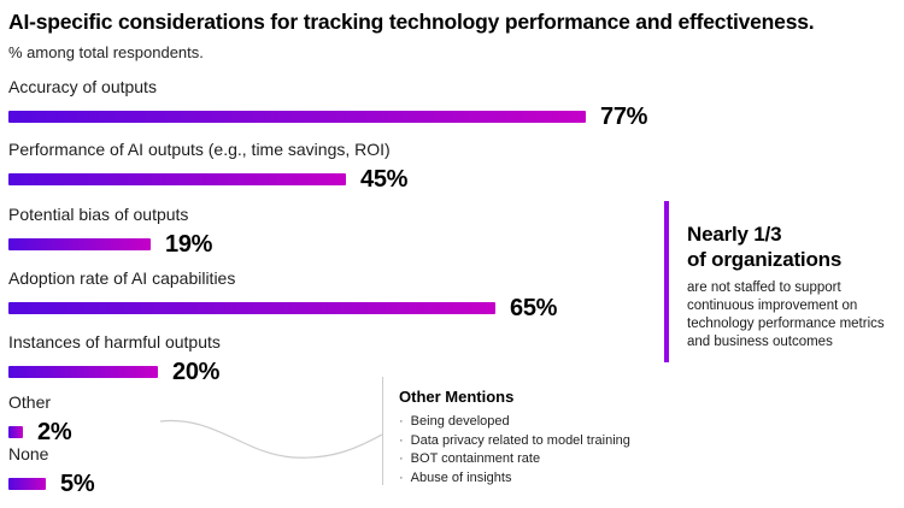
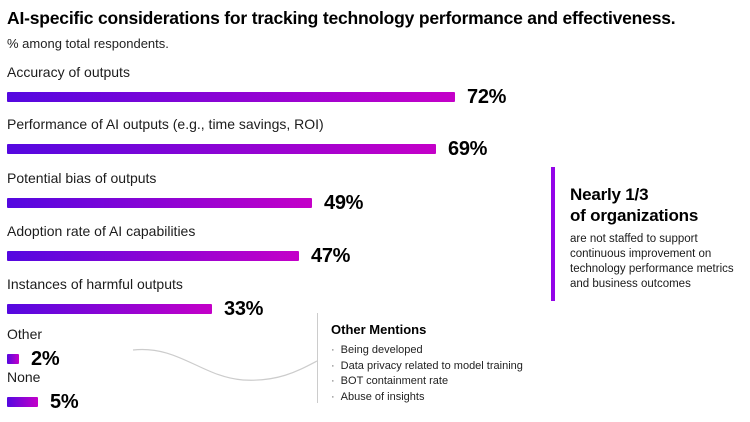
Accuracy of outputs: 77% -> 72%
Performance of AI outputs (e.g., time savings, ROI): 45% -> 69%
Potential bias of outputs: 19% -> 49%
Adoption rate of AI capabilities: 65% -> 47%
Instances of harmful outputs: 20% -> 33%
